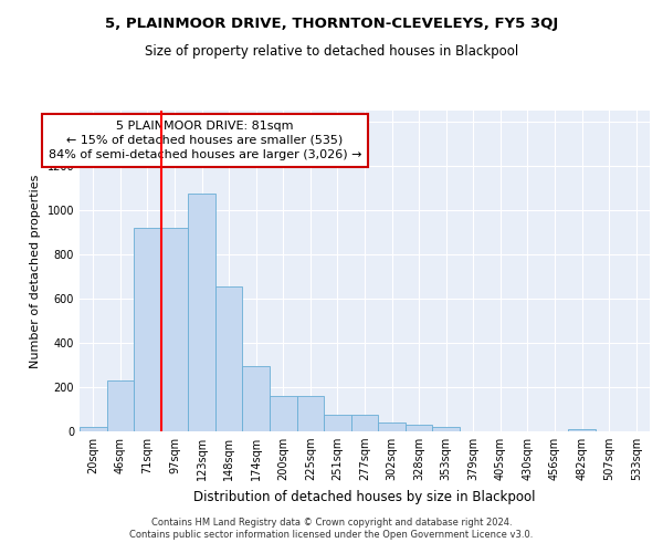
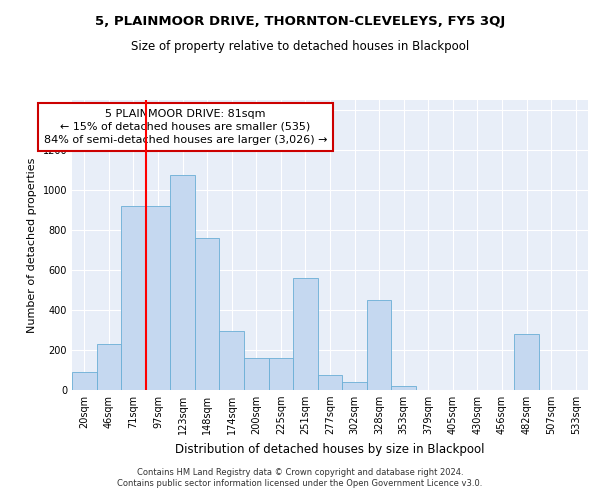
20sqm: 20 -> 90
148sqm: 660 -> 760
251sqm: 80 -> 560
328sqm: 30 -> 450
482sqm: 10 -> 280
